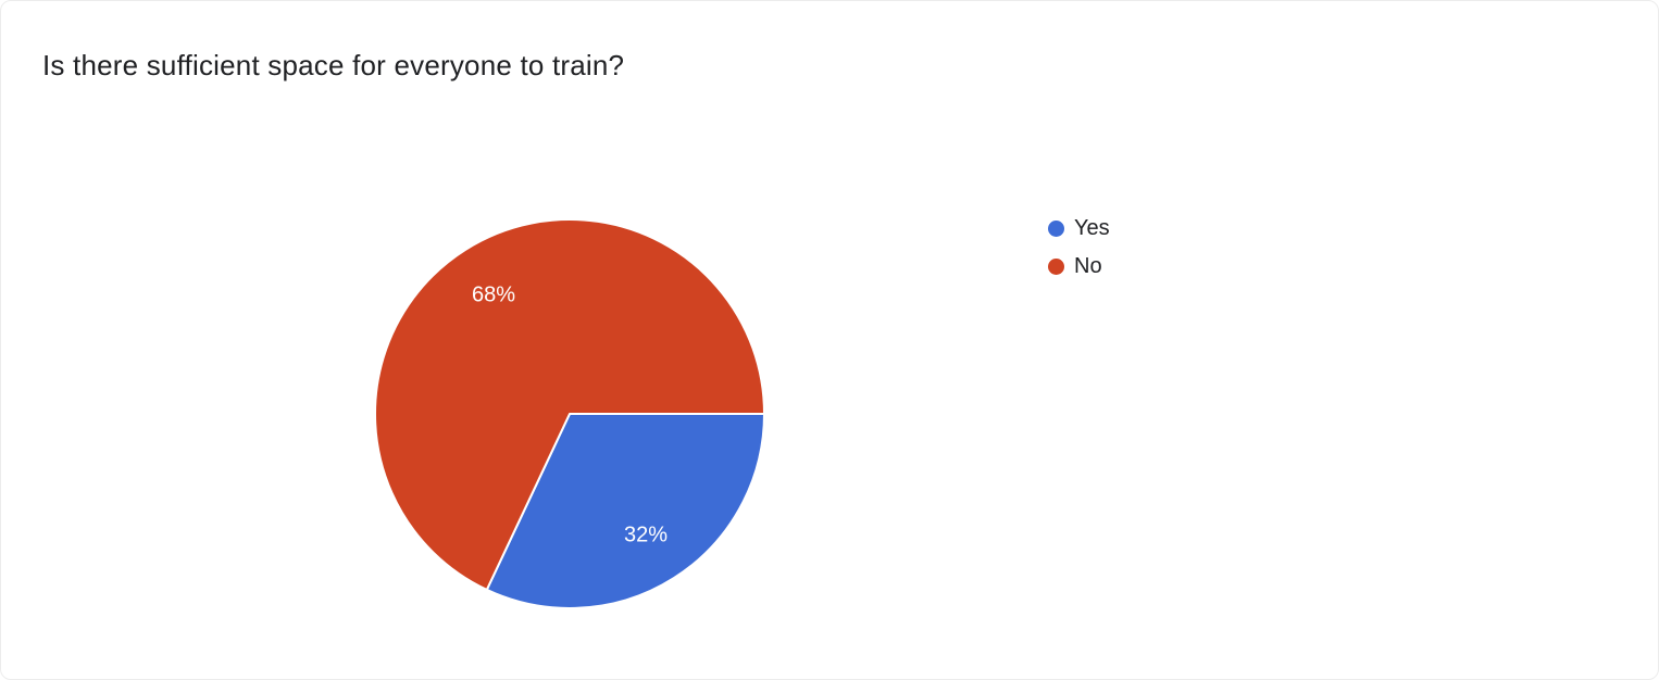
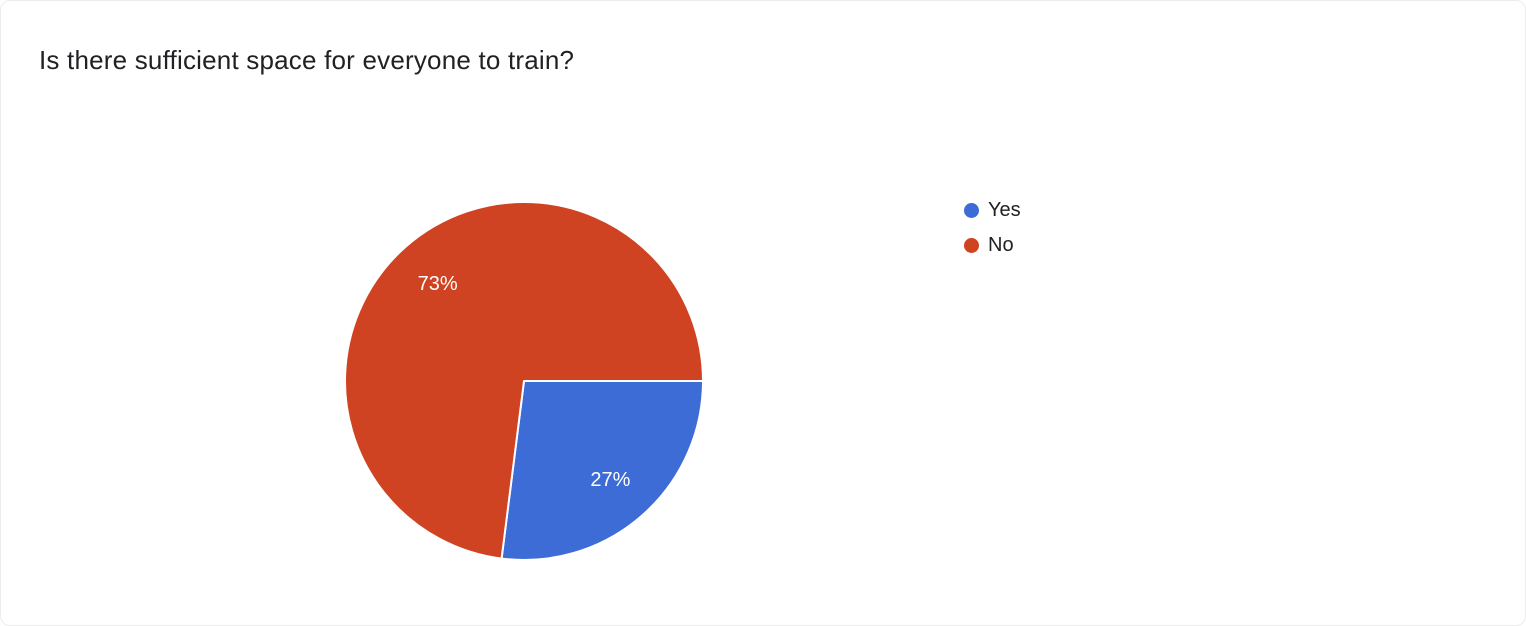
Yes: 32% -> 27%
No: 68% -> 73%
